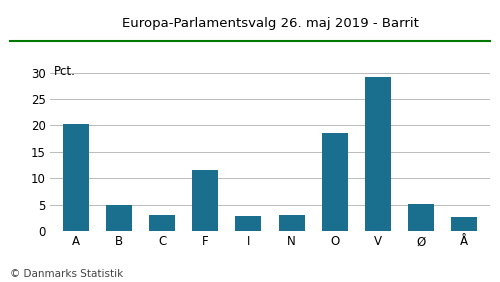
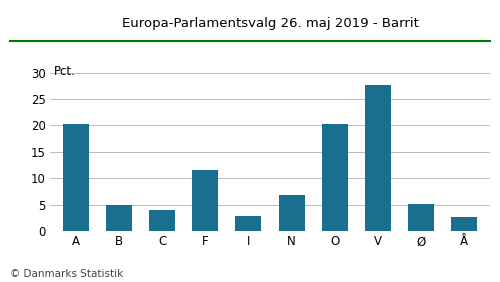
C: 3.0 -> 4.0
N: 3.0 -> 6.8
O: 18.5 -> 20.2
V: 29.2 -> 27.6
